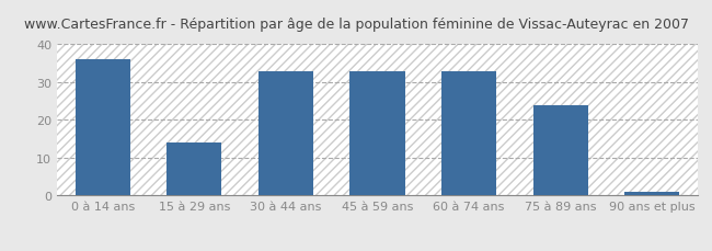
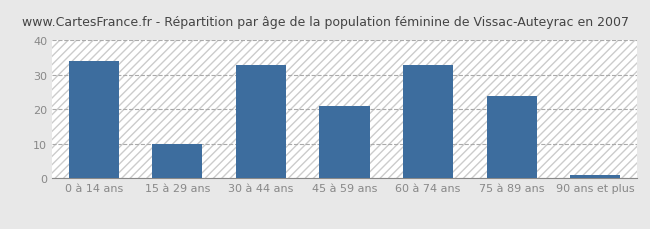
0 à 14 ans: 36 -> 34
15 à 29 ans: 14 -> 10
45 à 59 ans: 33 -> 21
